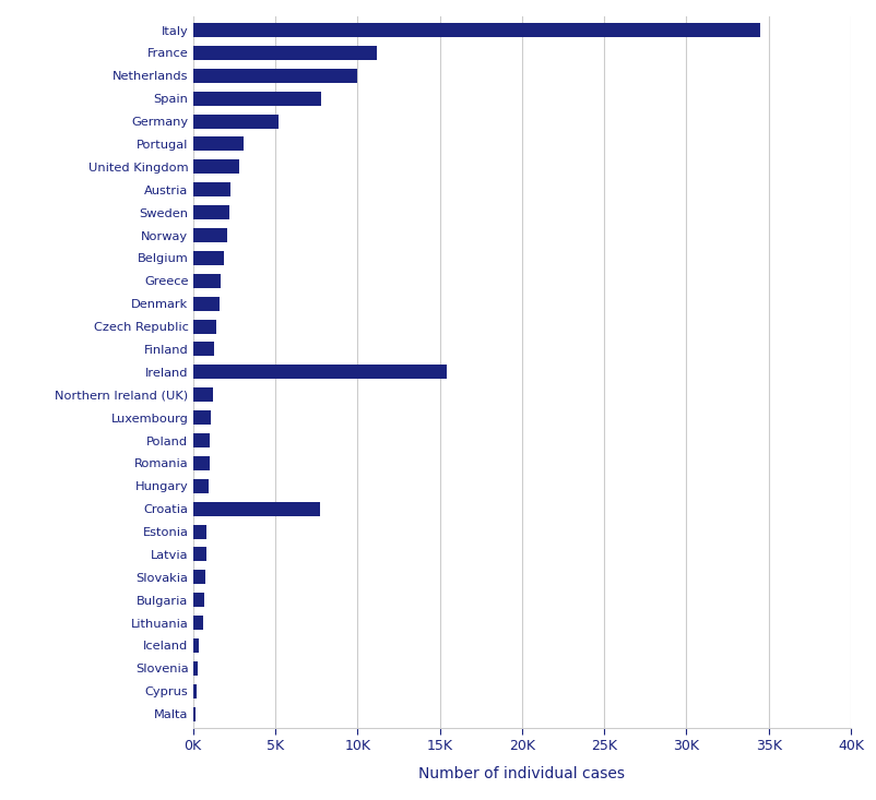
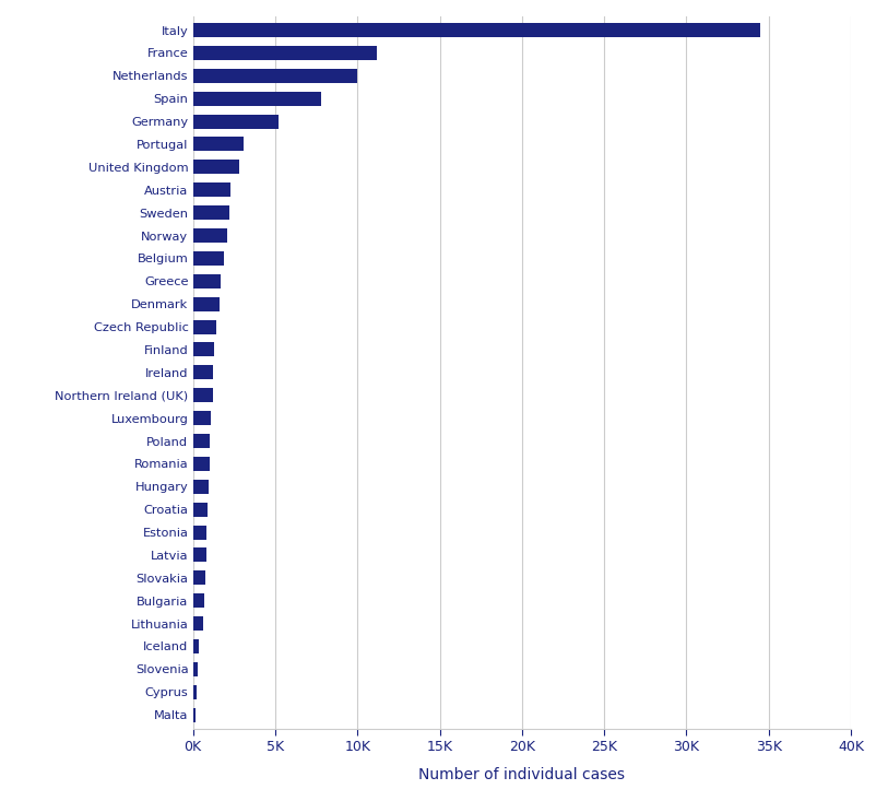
Ireland: 15.4K -> 1.2K
Croatia: 7.7K -> 0.9K
